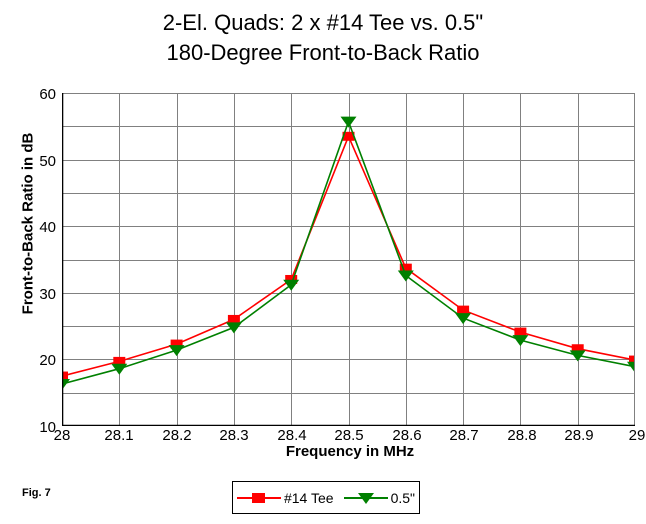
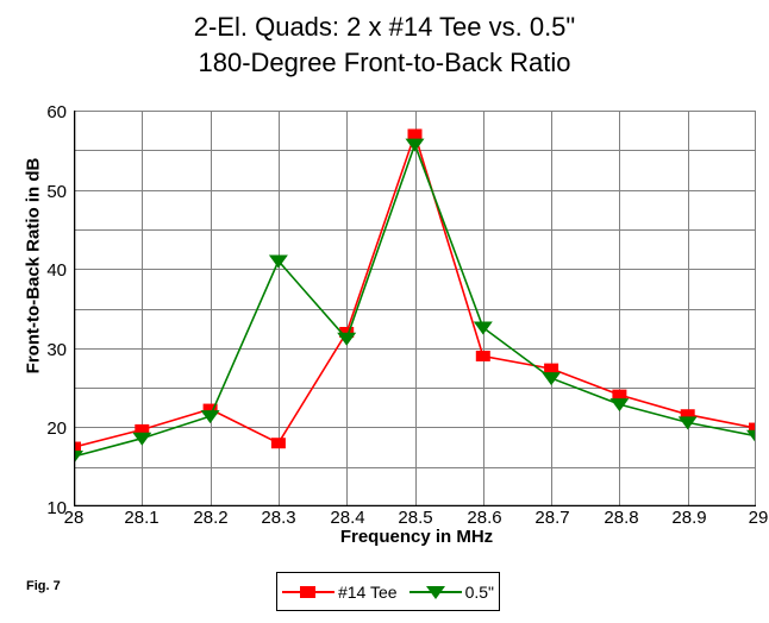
#14 Tee/28.3: 26 -> 18
0.5"/28.3: 25 -> 41
#14 Tee/28.5: 54 -> 57
#14 Tee/28.6: 34 -> 29
